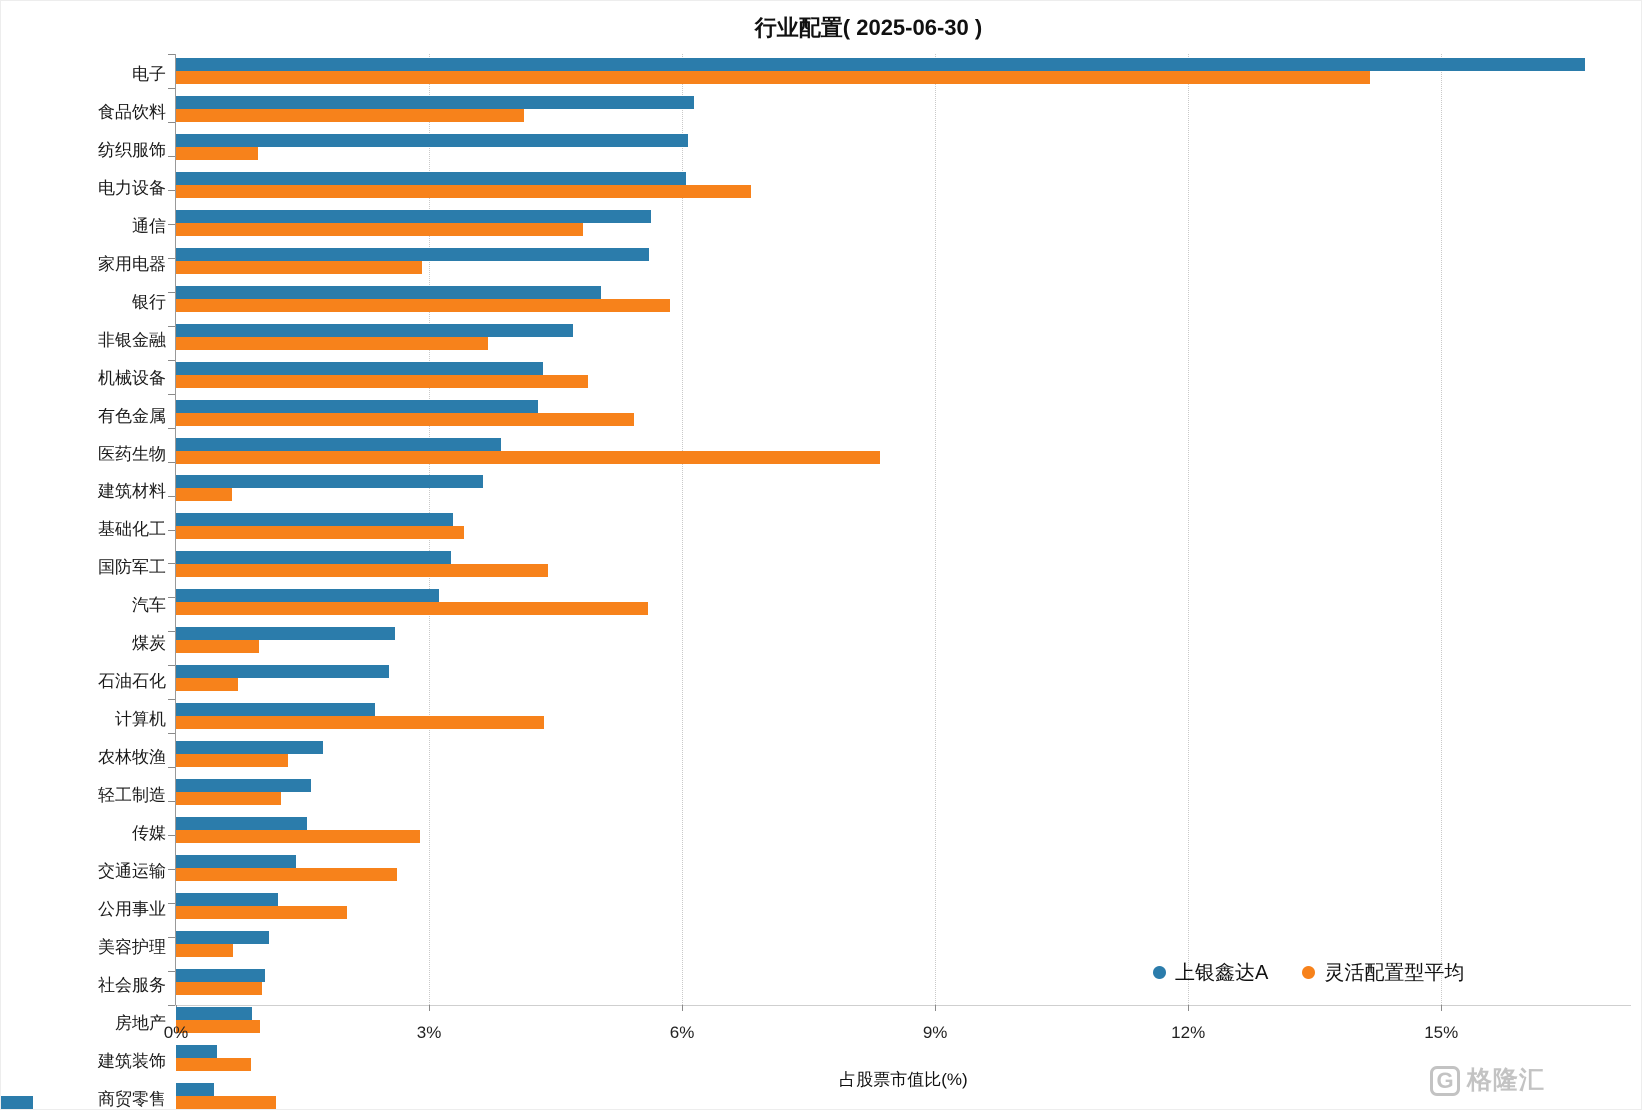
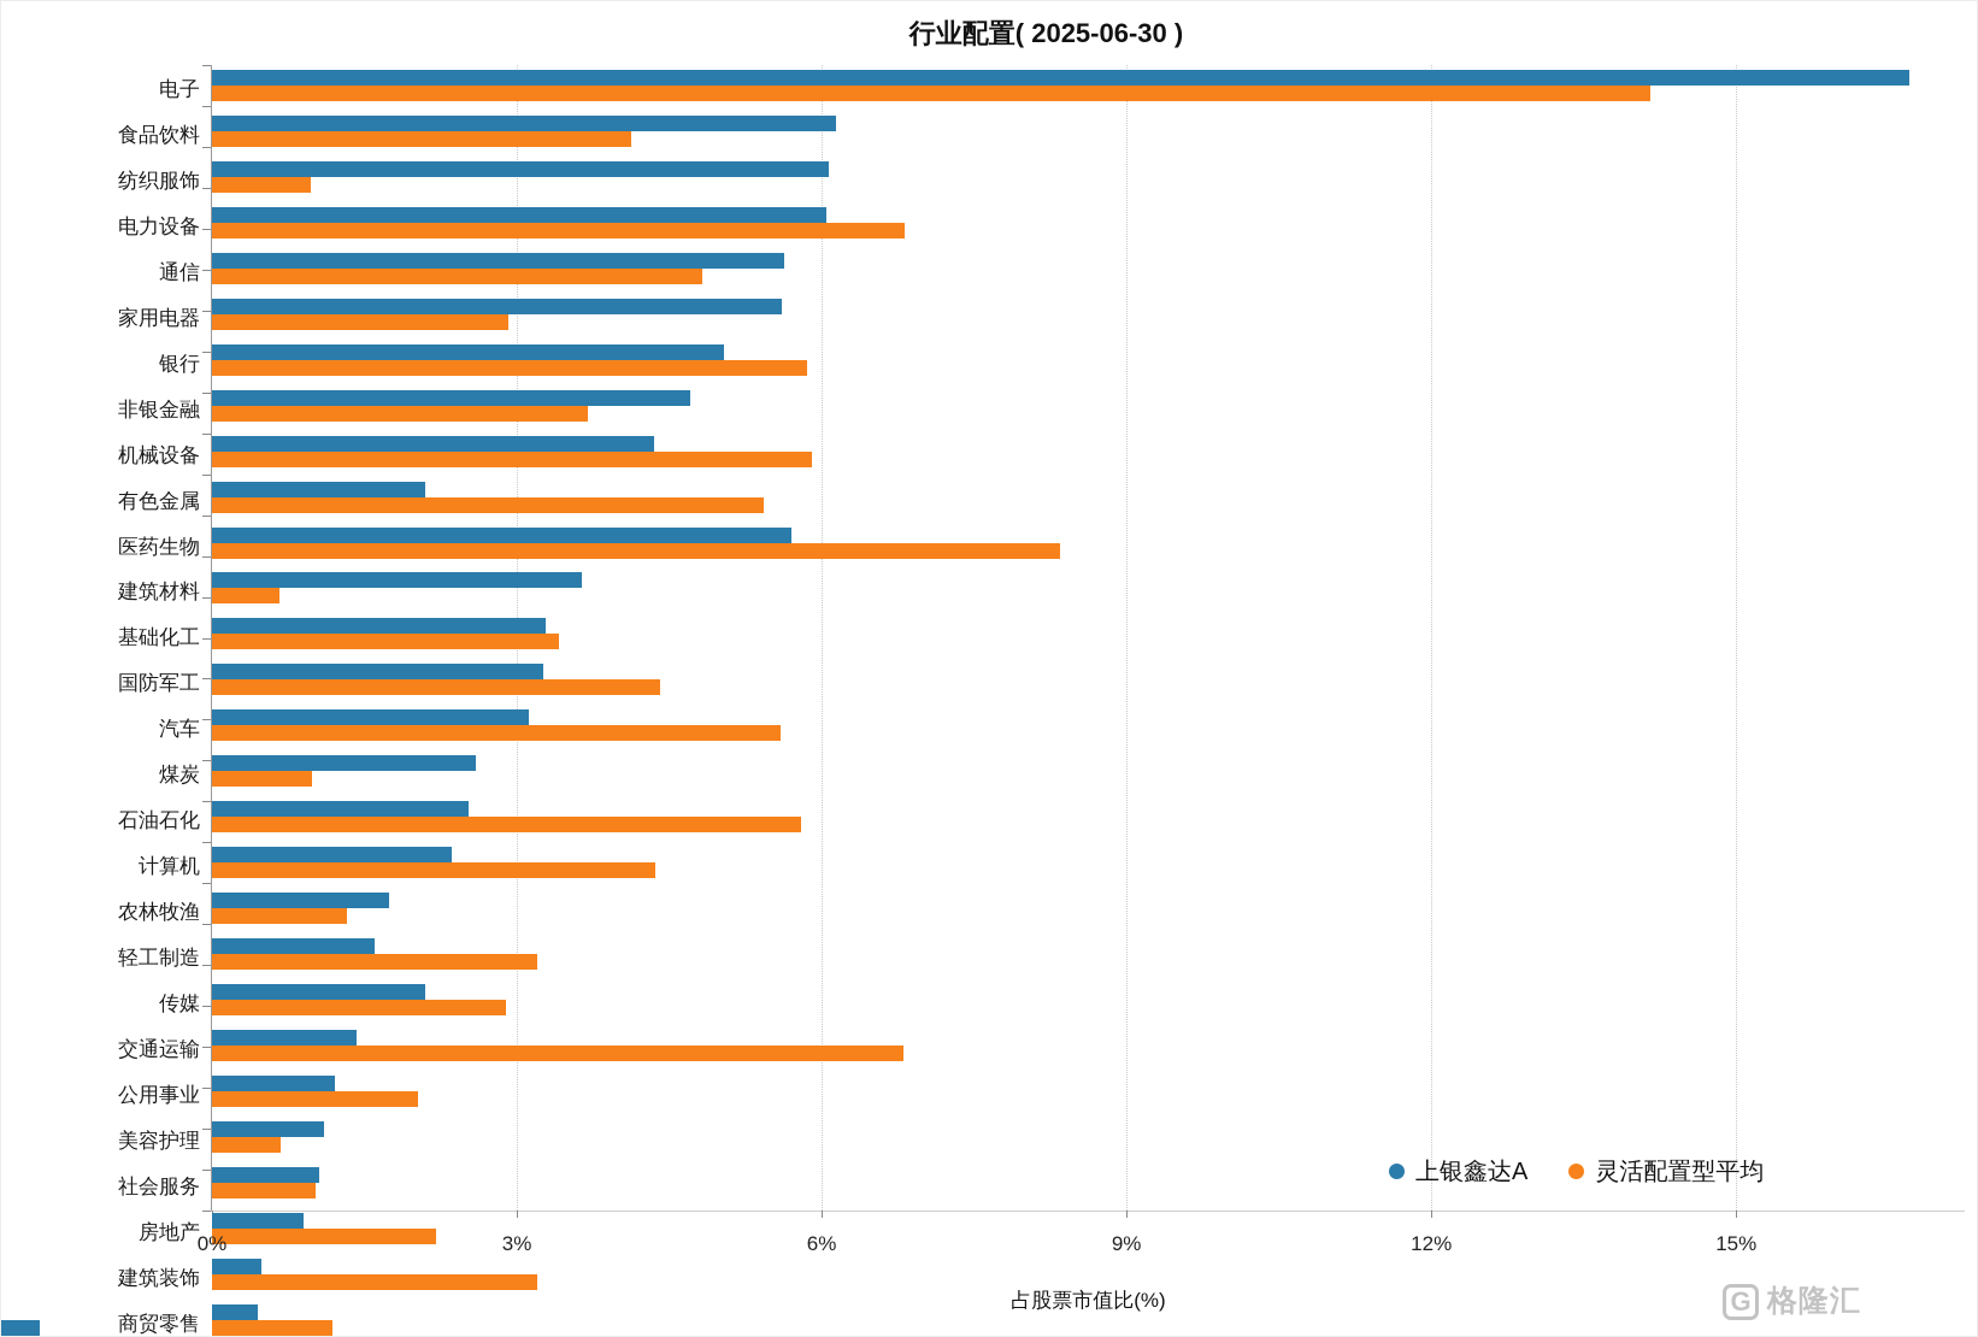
灵活配置型平均/机械设备: 4.9% -> 5.9%
上银鑫达A/有色金属: 4.3% -> 2.1%
上银鑫达A/医药生物: 3.9% -> 5.7%
灵活配置型平均/石油石化: 0.7% -> 5.8%
灵活配置型平均/轻工制造: 1.2% -> 3.2%
上银鑫达A/传媒: 1.6% -> 2.1%
灵活配置型平均/交通运输: 2.6% -> 6.8%
灵活配置型平均/房地产: 1.0% -> 2.2%
灵活配置型平均/建筑装饰: 0.9% -> 3.2%
